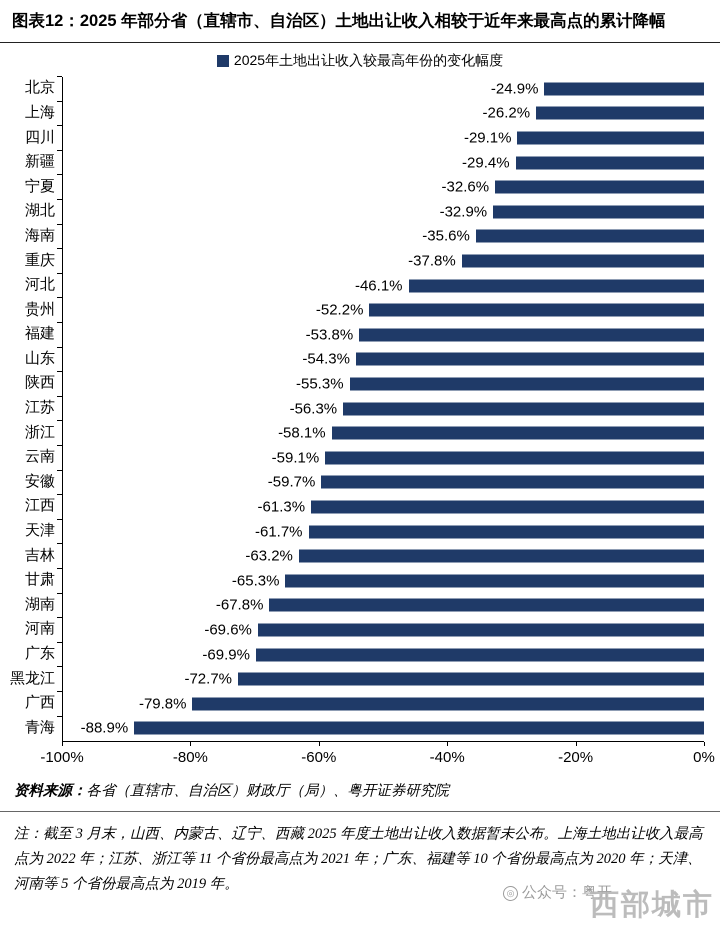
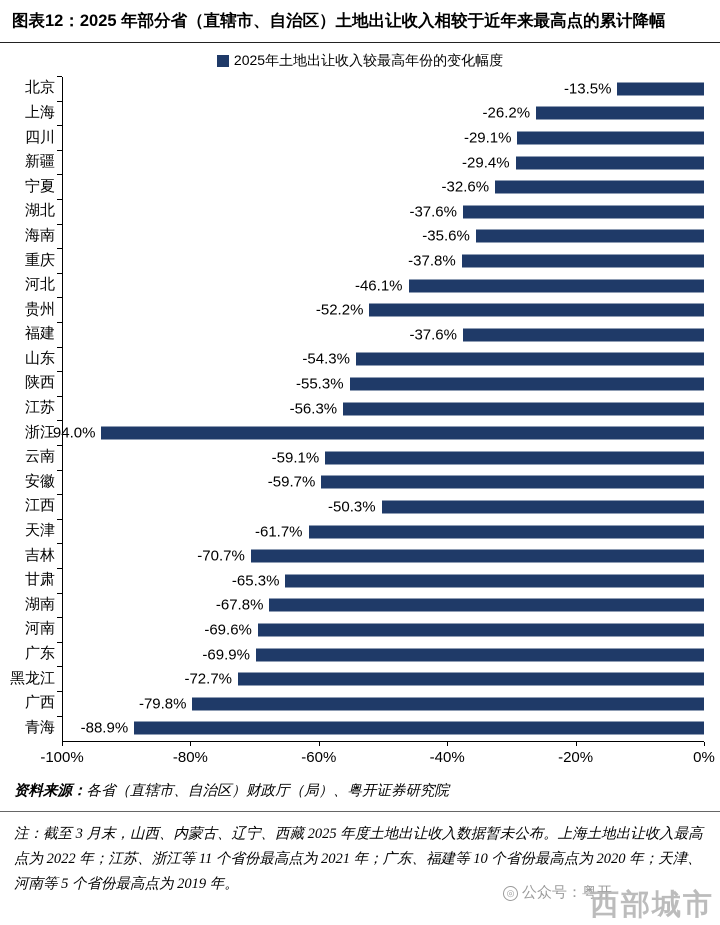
北京: -24.9% -> -13.5%
湖北: -32.9% -> -37.6%
福建: -53.8% -> -37.6%
浙江: -58.1% -> -94.0%
江西: -61.3% -> -50.3%
吉林: -63.2% -> -70.7%
